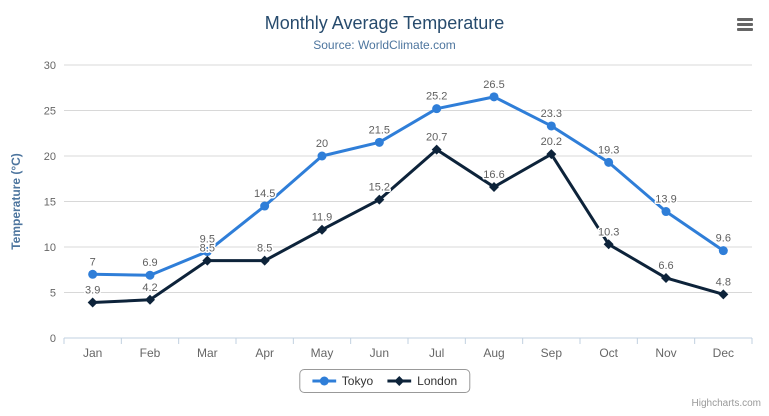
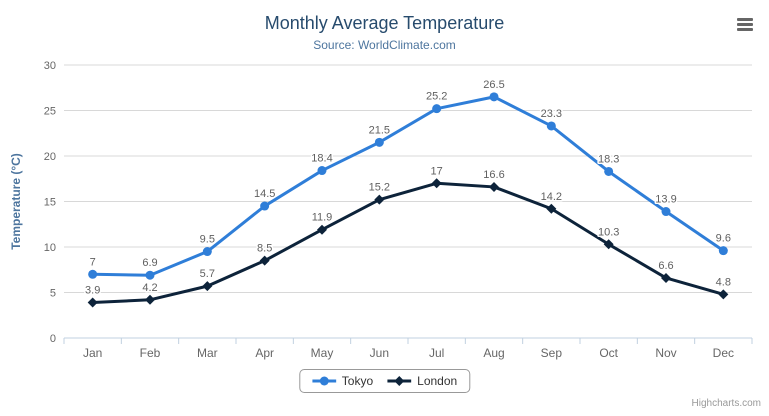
London/Mar: 8.5 -> 5.7
Tokyo/May: 20 -> 18.4
London/Jul: 20.7 -> 17
London/Sep: 20.2 -> 14.2
Tokyo/Oct: 19.3 -> 18.3
